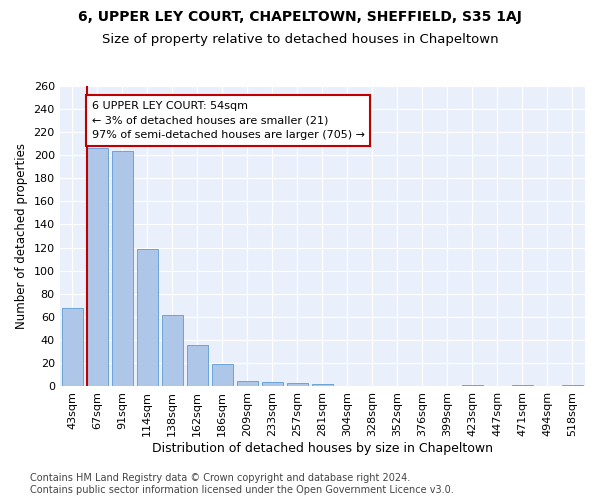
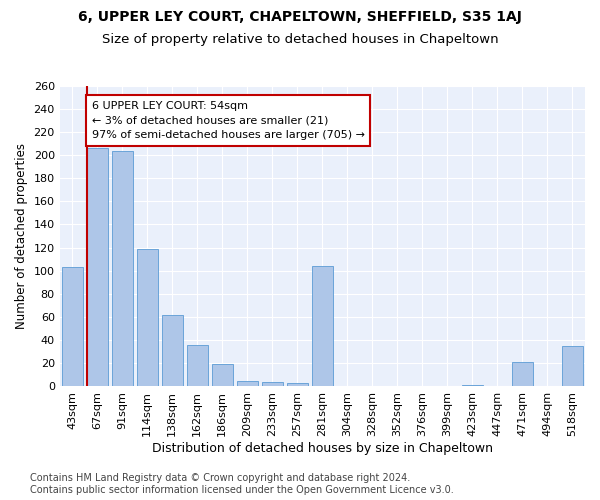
43sqm: 68 -> 103
281sqm: 2 -> 104
471sqm: 1 -> 21
518sqm: 1 -> 35
